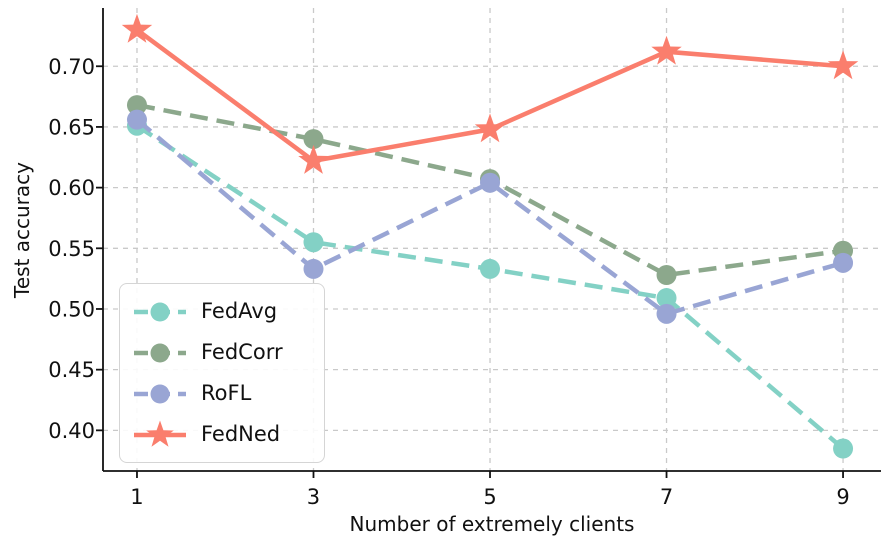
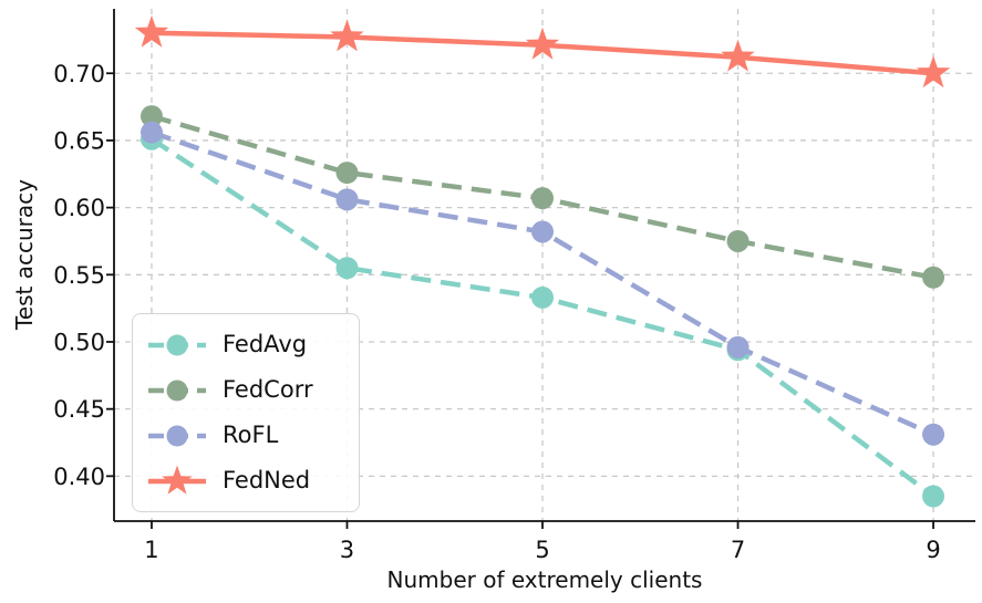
FedCorr/3: 0.640 -> 0.626
RoFL/3: 0.533 -> 0.606
FedNed/3: 0.622 -> 0.727
RoFL/5: 0.604 -> 0.582
FedNed/5: 0.648 -> 0.721
FedAvg/7: 0.509 -> 0.494
FedCorr/7: 0.528 -> 0.575
RoFL/9: 0.538 -> 0.431
